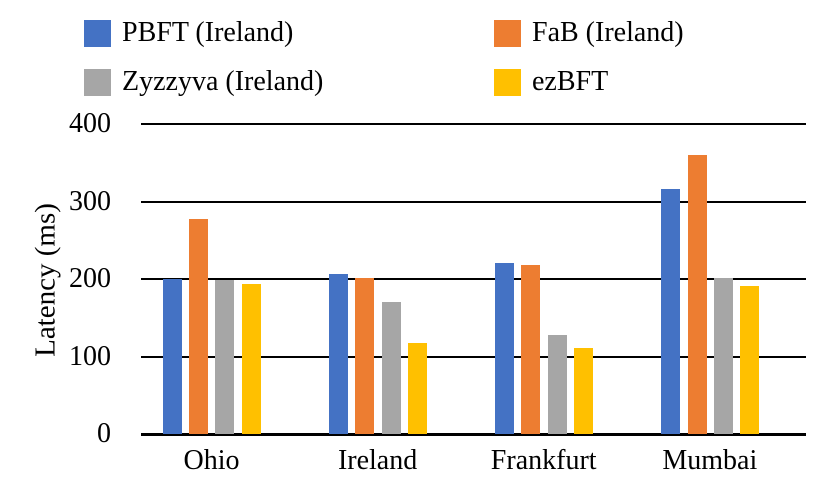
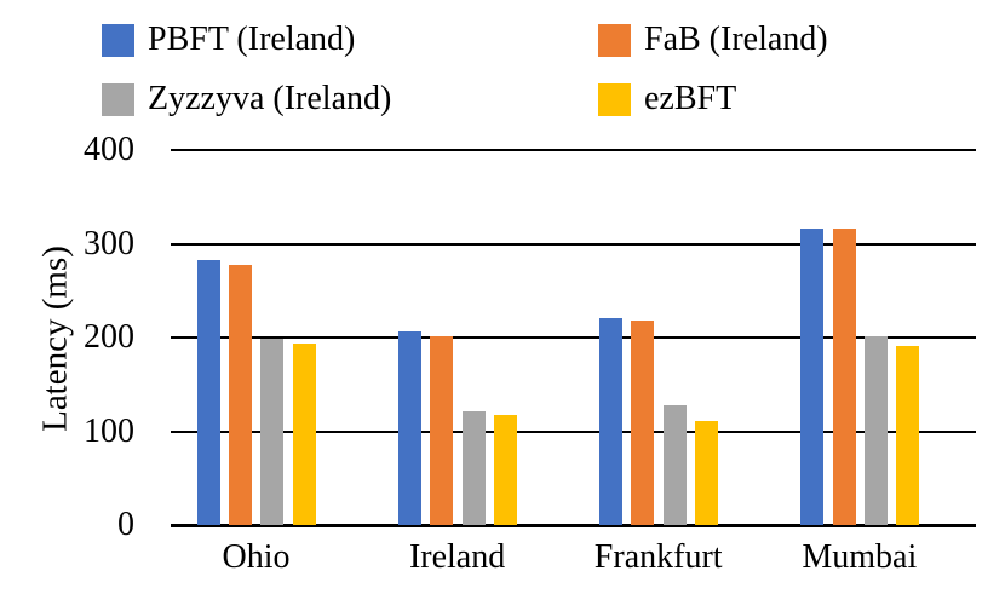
PBFT (Ireland)/Ohio: 200 -> 280
Zyzzyva (Ireland)/Ireland: 170 -> 120
FaB (Ireland)/Mumbai: 360 -> 320
